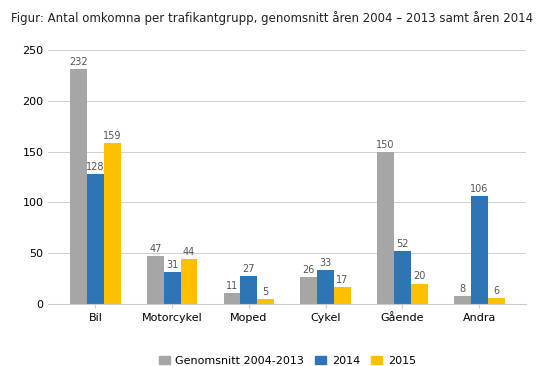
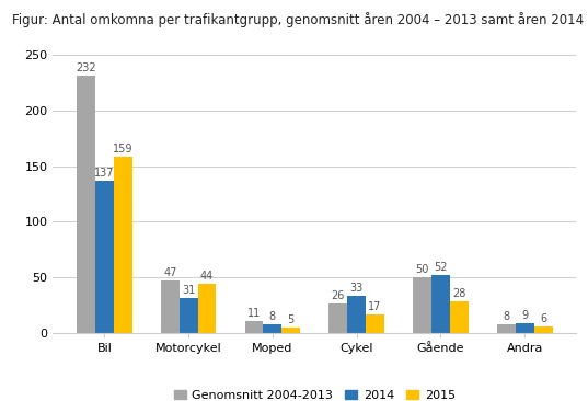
2014/Bil: 128 -> 137
2014/Moped: 27 -> 8
Genomsnitt 2004-2013/Gående: 150 -> 50
2015/Gående: 20 -> 28
2014/Andra: 106 -> 9
